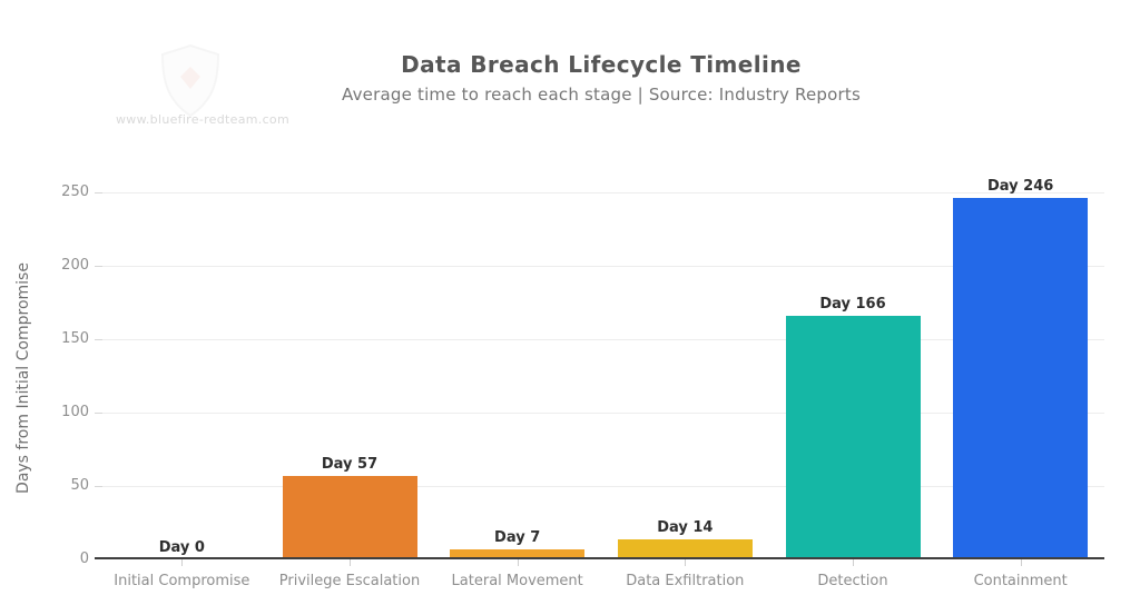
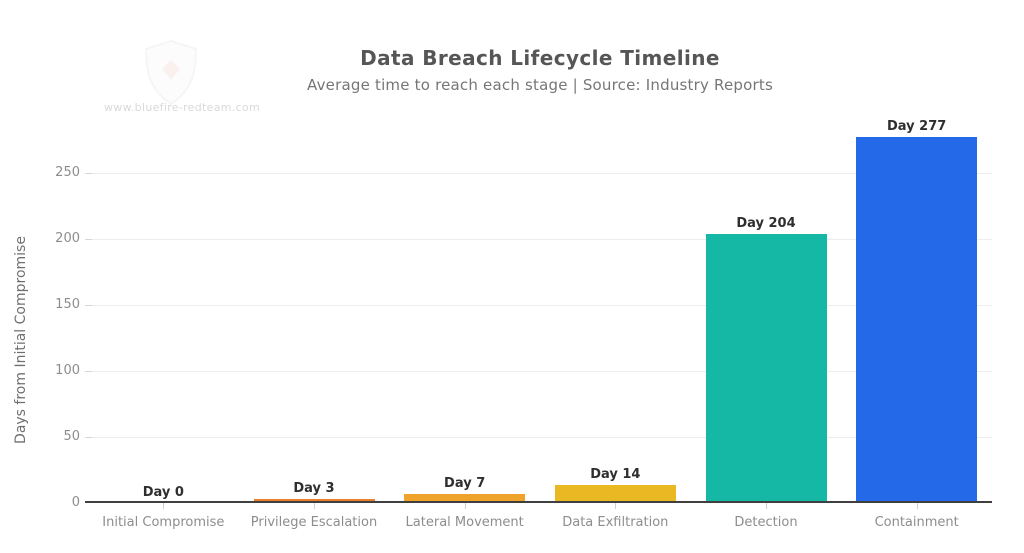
Privilege Escalation: 57 -> 3
Detection: 166 -> 204
Containment: 246 -> 277
